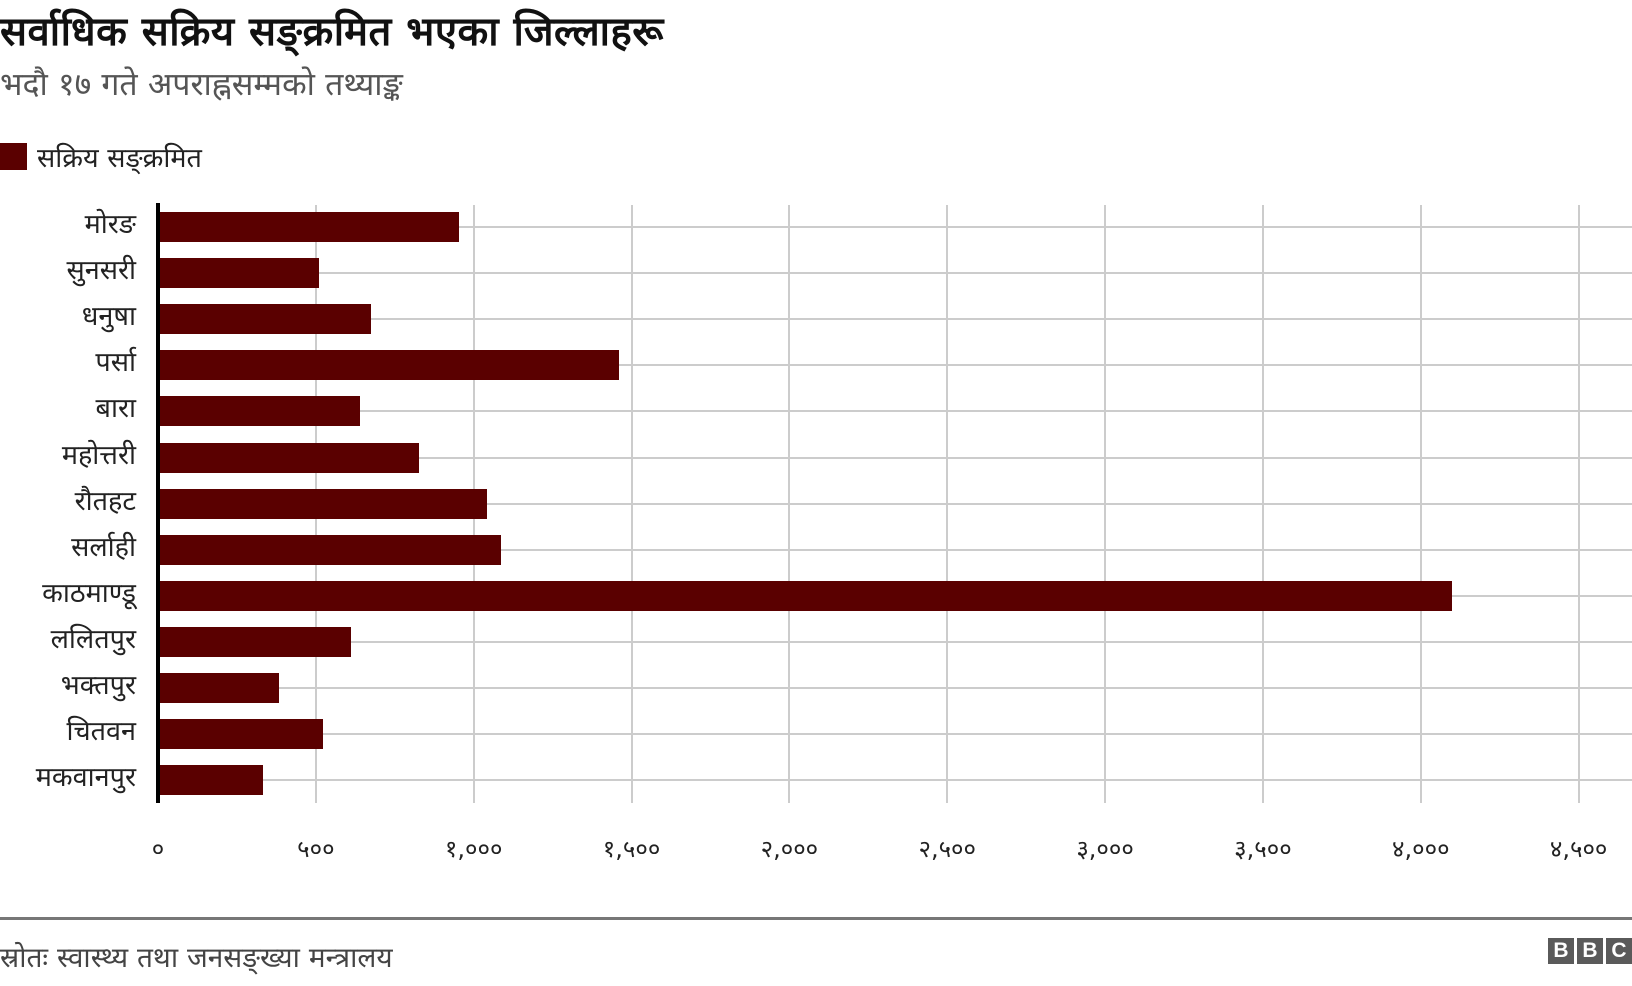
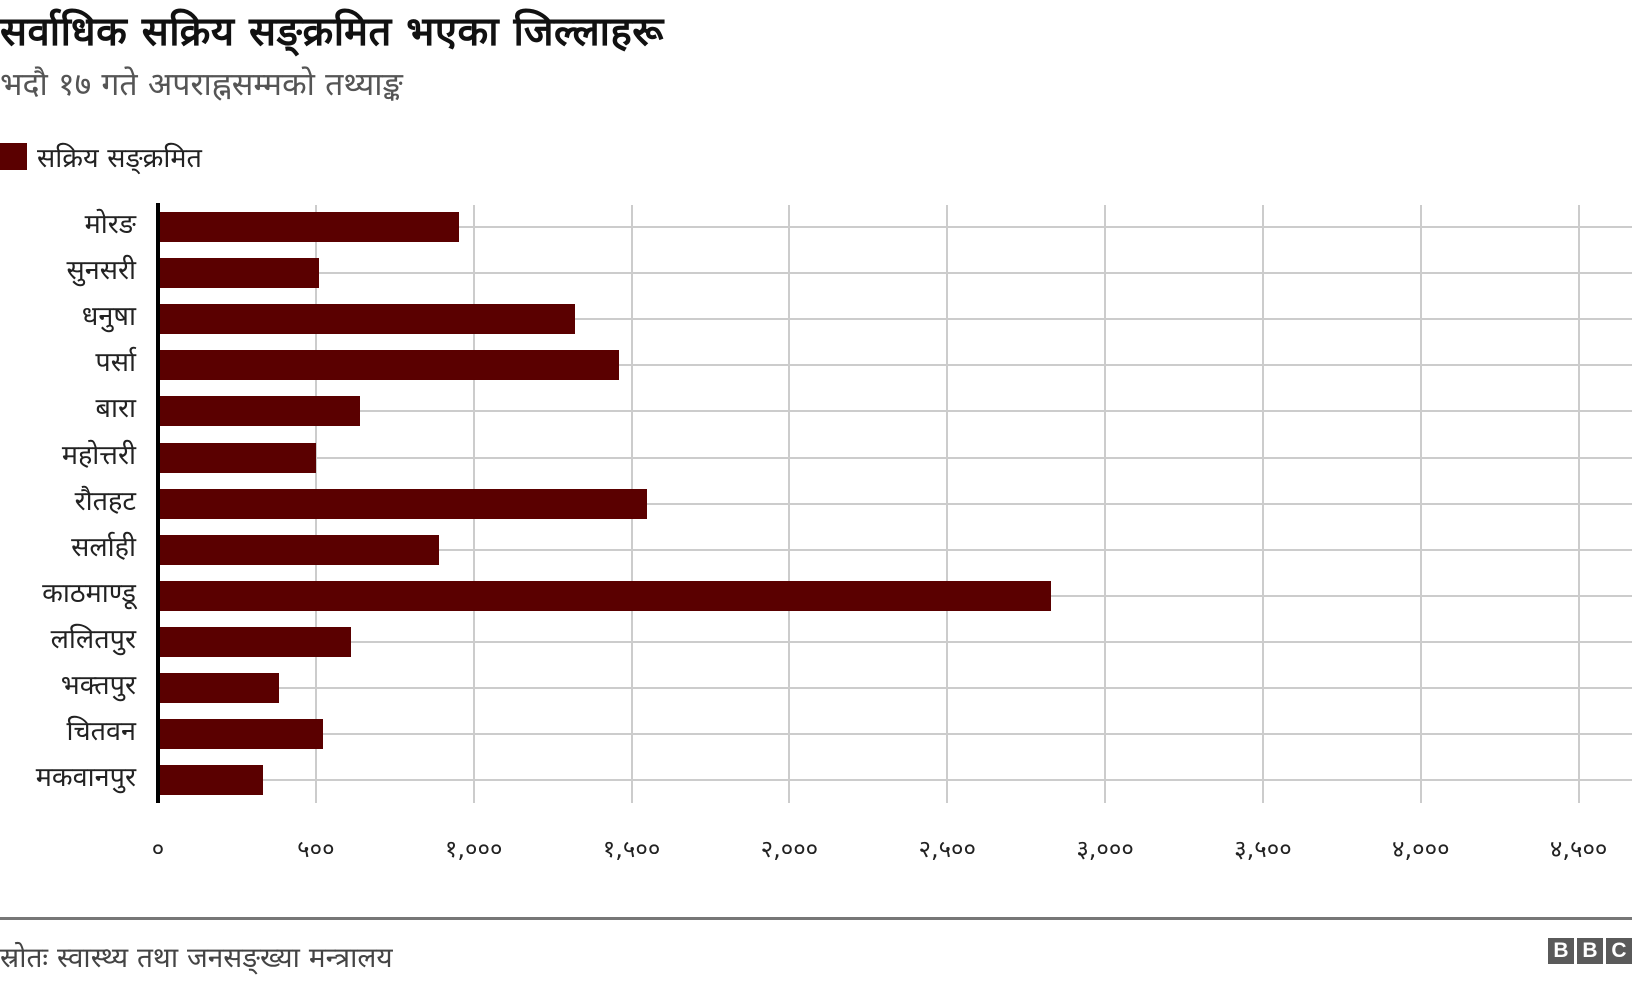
धनुषा: 670 -> 1320
महोत्तरी: 830 -> 500
रौतहट: 1040 -> 1550
सर्लाही: 1080 -> 890
काठमाण्डू: 4100 -> 2830
